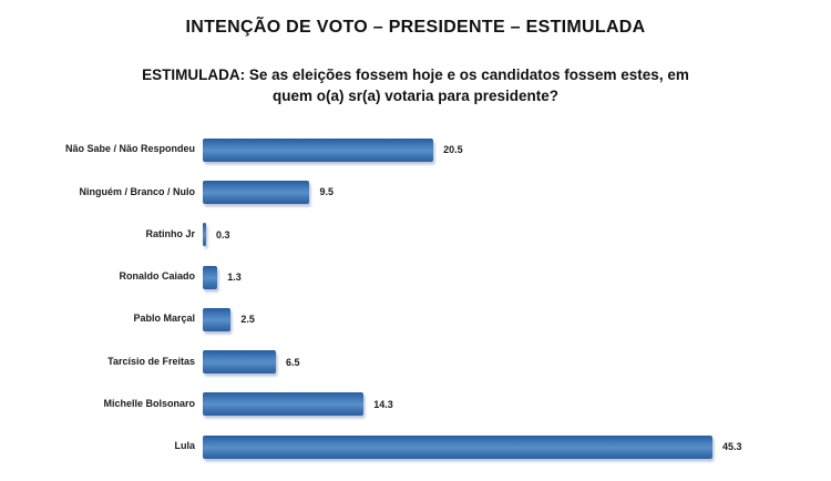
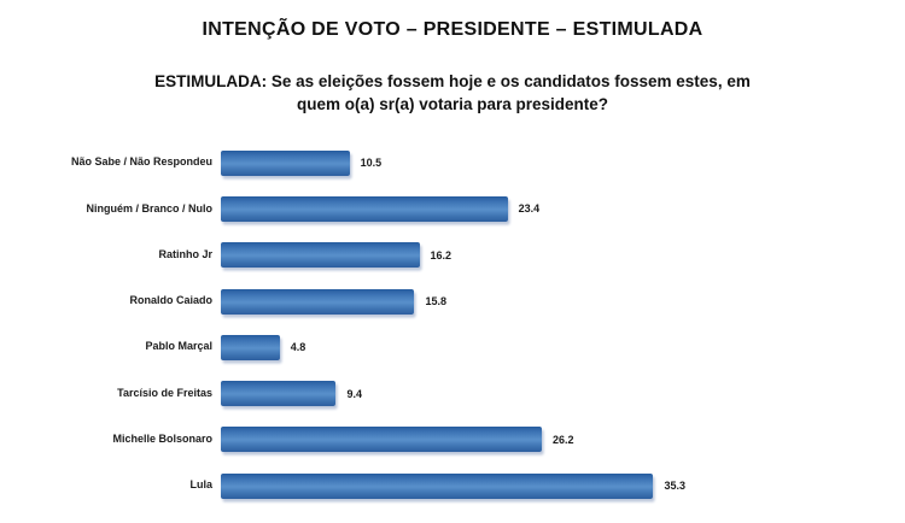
Não Sabe / Não Respondeu: 20.5 -> 10.5
Ninguém / Branco / Nulo: 9.5 -> 23.4
Ratinho Jr: 0.3 -> 16.2
Ronaldo Caiado: 1.3 -> 15.8
Pablo Marçal: 2.5 -> 4.8
Tarcísio de Freitas: 6.5 -> 9.4
Michelle Bolsonaro: 14.3 -> 26.2
Lula: 45.3 -> 35.3
